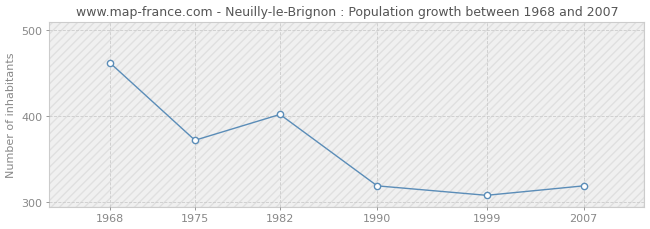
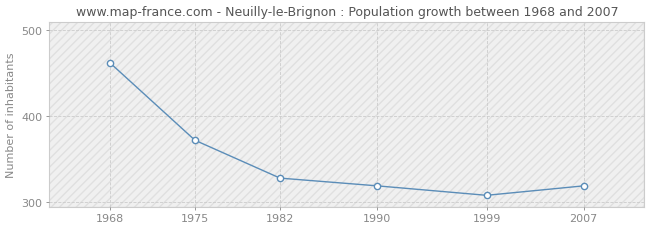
1982: 402 -> 328
